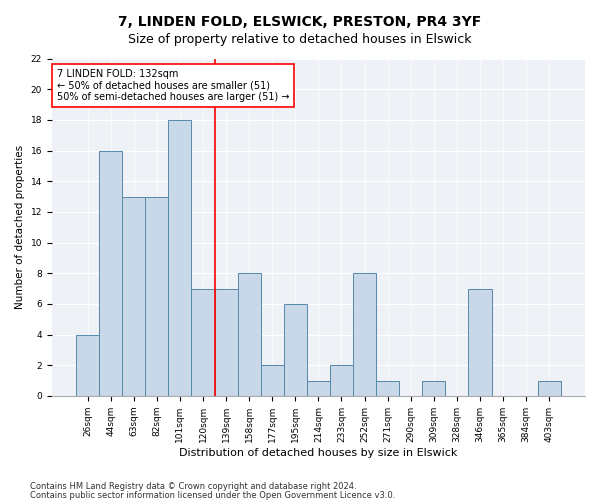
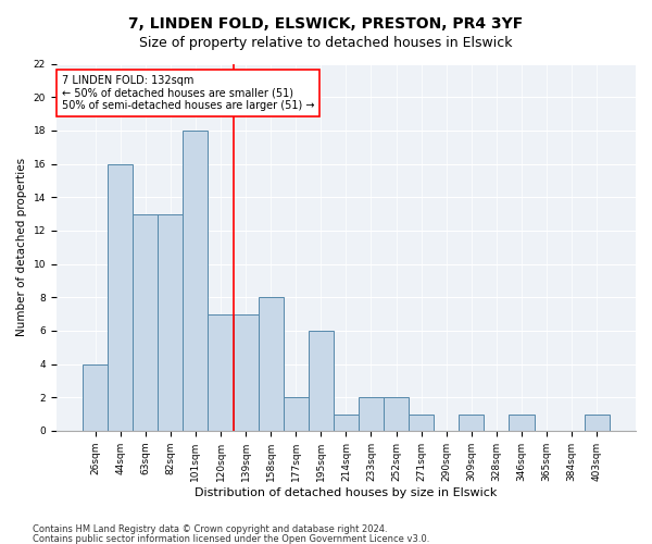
252sqm: 8 -> 2
346sqm: 7 -> 1
